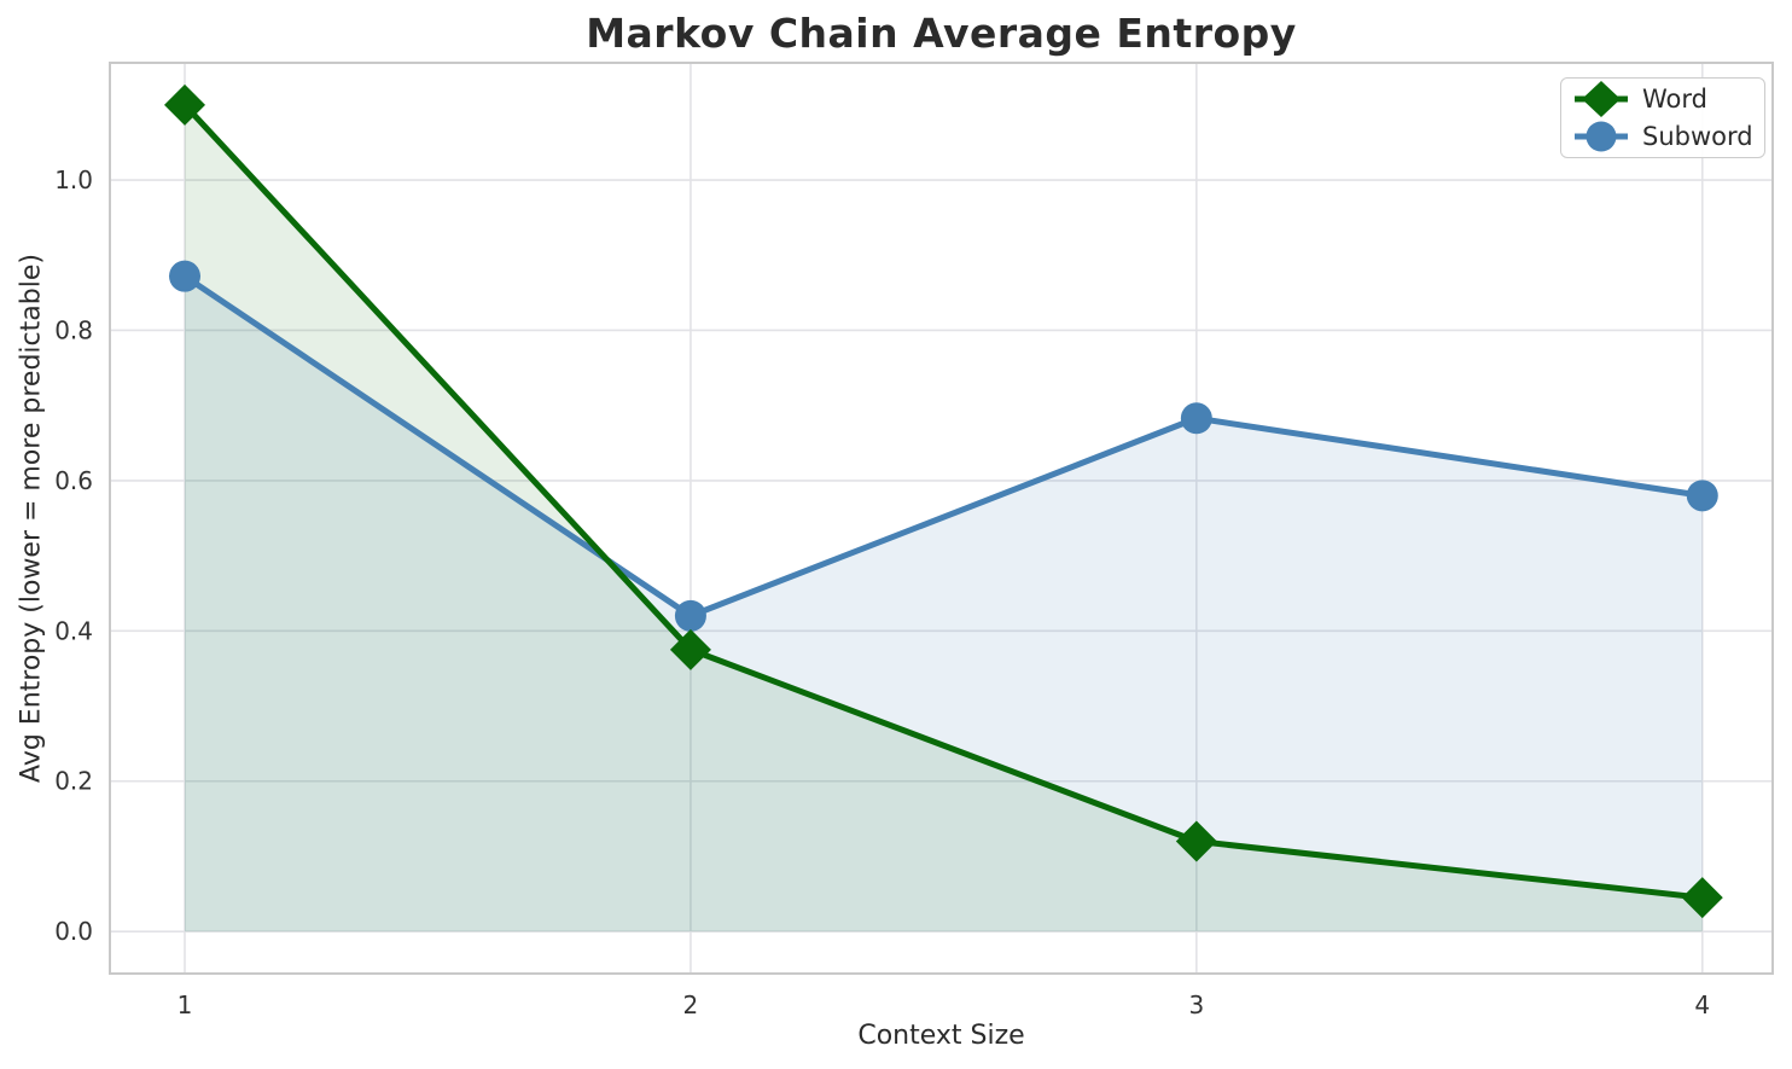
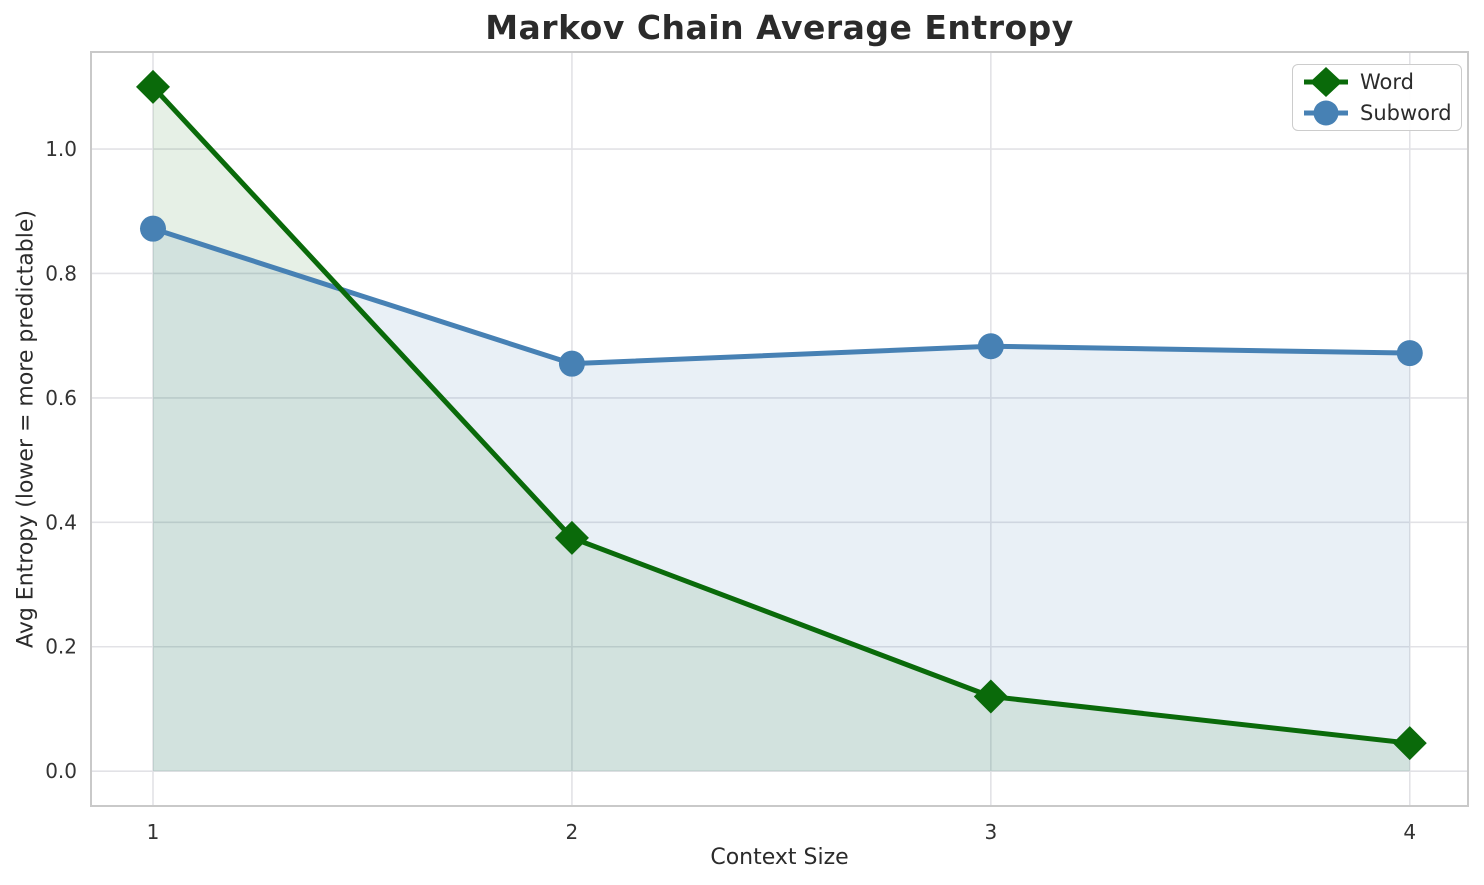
Subword/2: 0.42 -> 0.66
Subword/4: 0.58 -> 0.67
